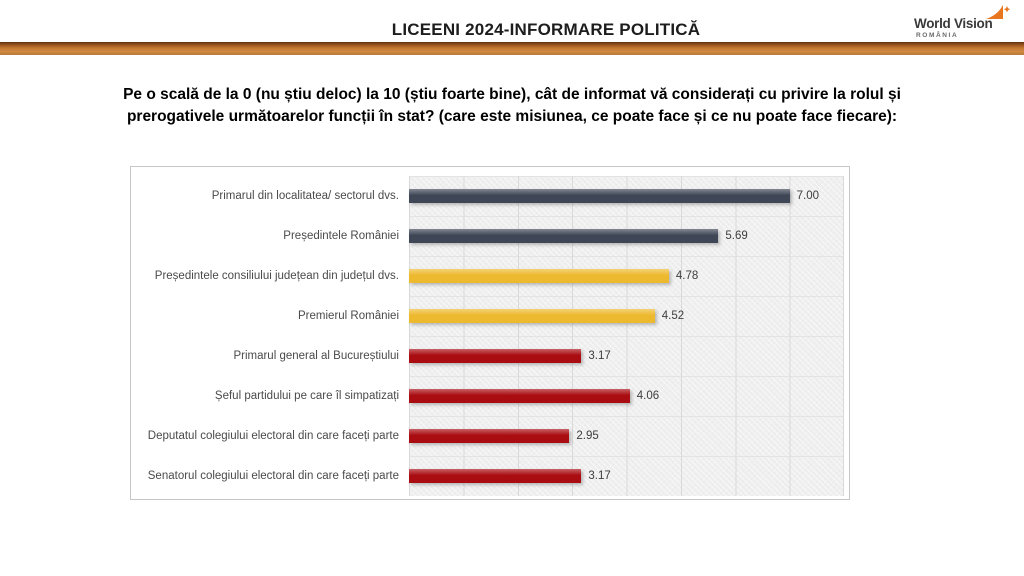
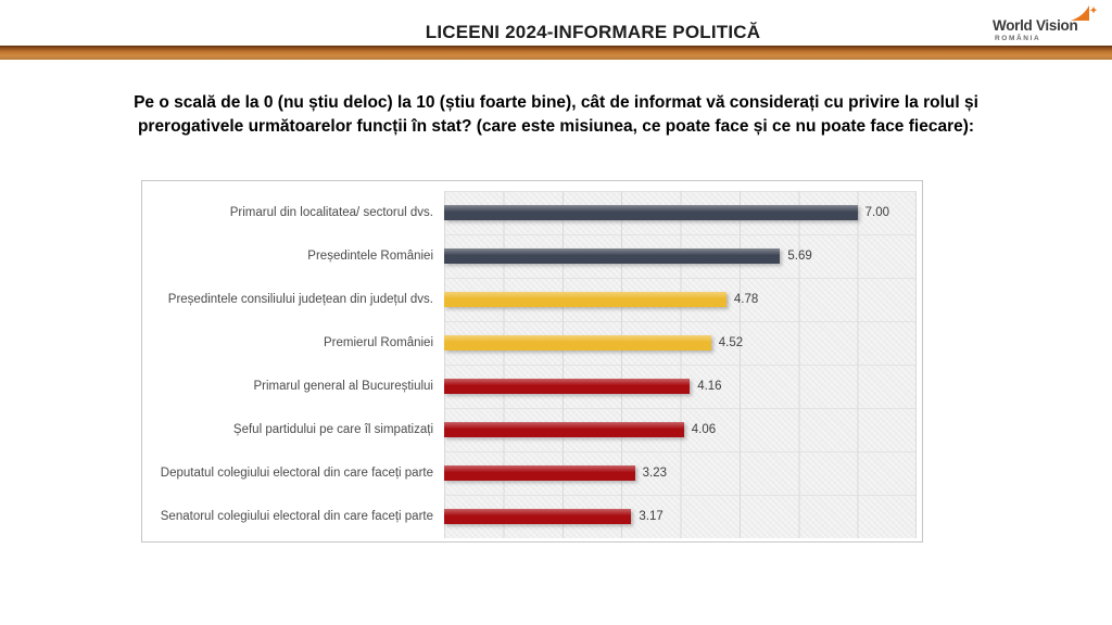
Primarul general al Bucureștiului: 3.17 -> 4.16
Deputatul colegiului electoral din care faceți parte: 2.95 -> 3.23
